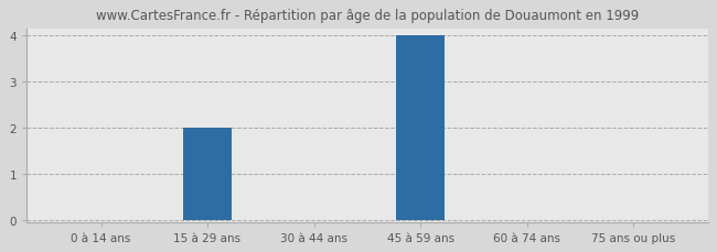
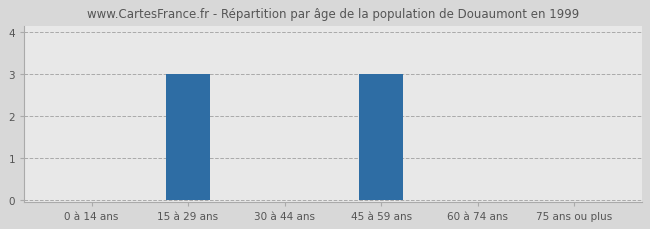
15 à 29 ans: 2 -> 3
45 à 59 ans: 4 -> 3
